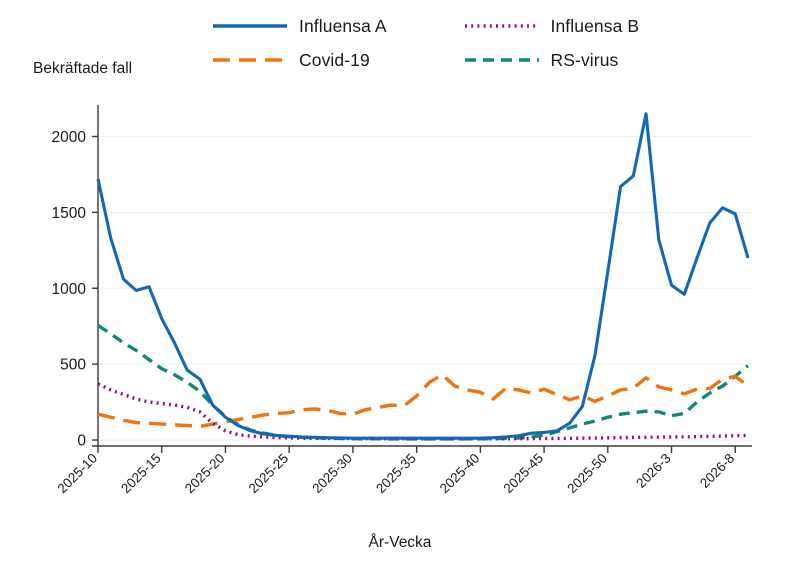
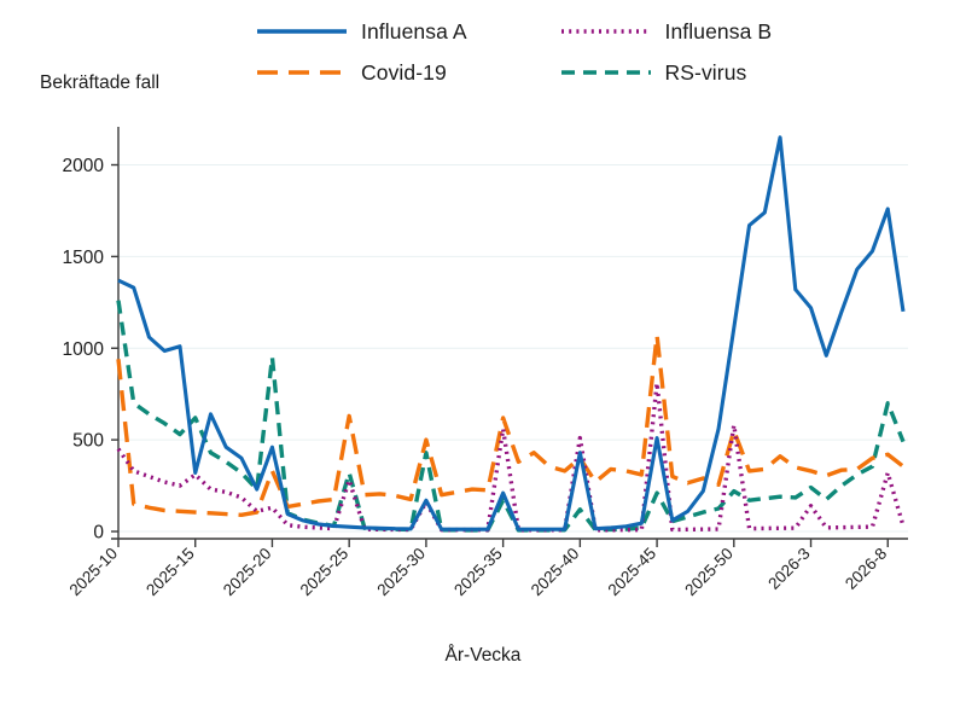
Influensa A/2025-10: 1720 -> 1370
Influensa B/2025-10: 370 -> 450
Covid-19/2025-10: 170 -> 940
RS-virus/2025-10: 760 -> 1260
Influensa A/2025-15: 800 -> 320
Influensa B/2025-15: 240 -> 310
RS-virus/2025-15: 470 -> 620
Influensa A/2025-20: 150 -> 460
Influensa B/2025-20: 60 -> 130
Covid-19/2025-20: 120 -> 330
RS-virus/2025-20: 160 -> 950
Influensa B/2025-25: 10 -> 280
Covid-19/2025-25: 180 -> 630
RS-virus/2025-25: 20 -> 320
Influensa A/2025-30: 10 -> 170
Influensa B/2025-30: 10 -> 160
Covid-19/2025-30: 170 -> 500
RS-virus/2025-30: 10 -> 430
Influensa A/2025-35: 10 -> 210
Influensa B/2025-35: 10 -> 560
Covid-19/2025-35: 290 -> 620
RS-virus/2025-35: 10 -> 170
Influensa A/2025-40: 10 -> 430
Influensa B/2025-40: 10 -> 510
Covid-19/2025-40: 320 -> 400
RS-virus/2025-40: 10 -> 120
Influensa A/2025-45: 50 -> 510
Influensa B/2025-45: 10 -> 810
Covid-19/2025-45: 340 -> 1070
RS-virus/2025-45: 30 -> 210
Influensa B/2025-50: 10 -> 580
Covid-19/2025-50: 290 -> 550
RS-virus/2025-50: 150 -> 220
Influensa A/2026-3: 1020 -> 1220
Influensa B/2026-3: 20 -> 140
RS-virus/2026-3: 160 -> 240
Influensa A/2026-8: 1490 -> 1760
Influensa B/2026-8: 30 -> 320
RS-virus/2026-8: 420 -> 700
